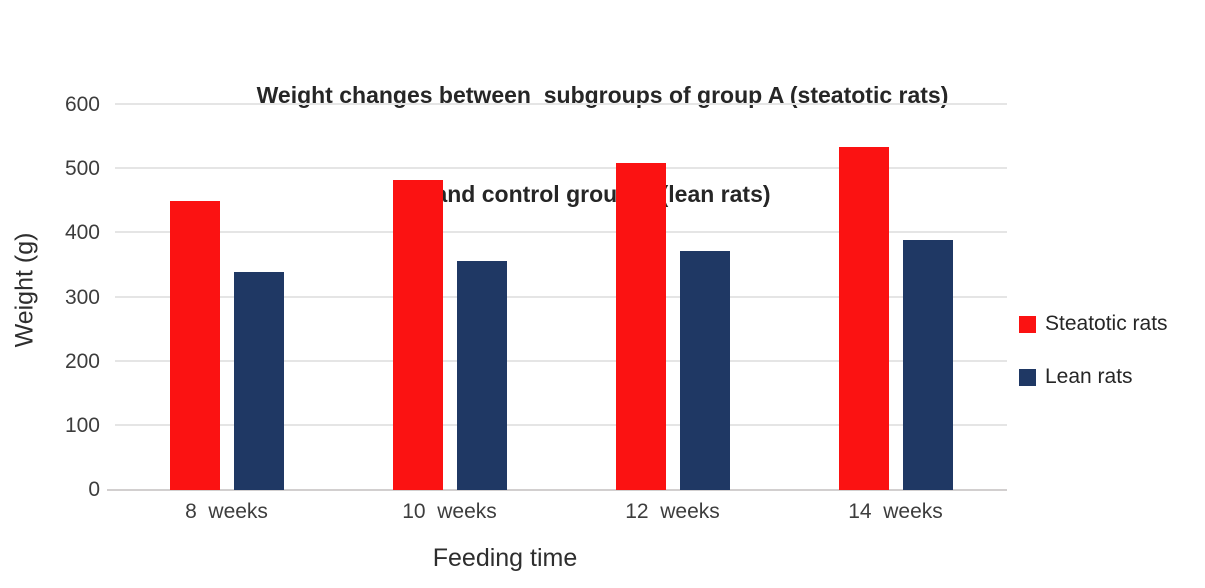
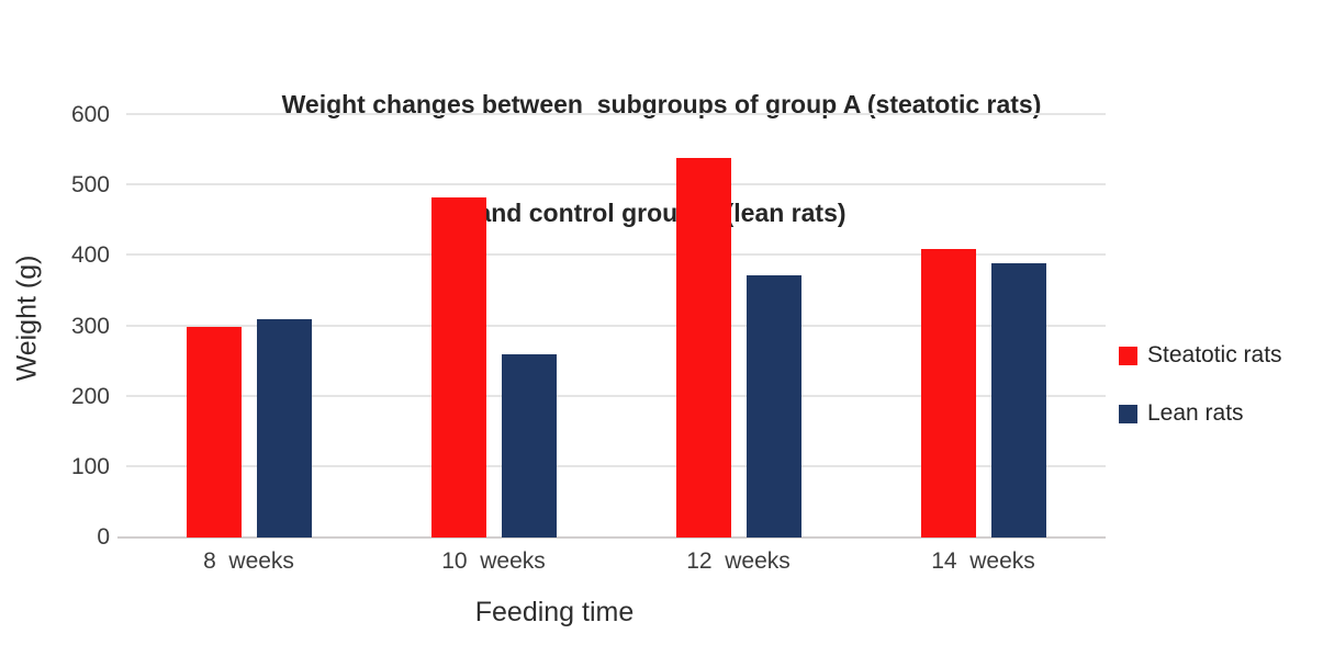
Steatotic rats/8 weeks: 450 -> 300
Lean rats/8 weeks: 340 -> 310
Lean rats/10 weeks: 360 -> 260
Steatotic rats/12 weeks: 510 -> 540
Steatotic rats/14 weeks: 540 -> 410
